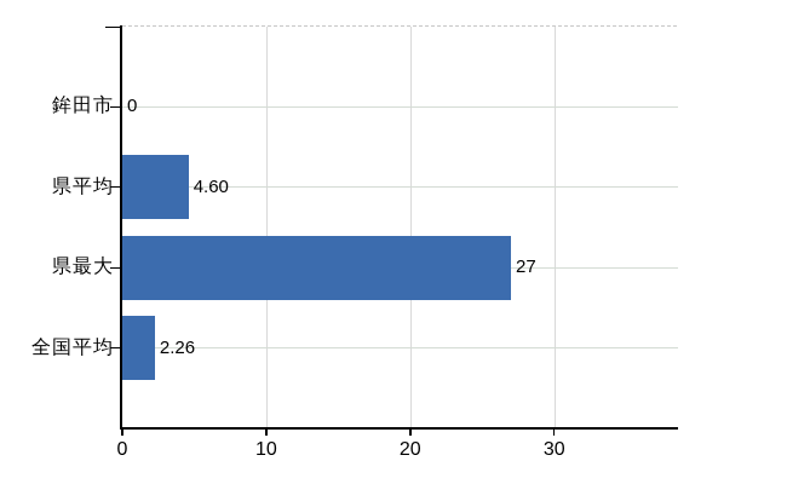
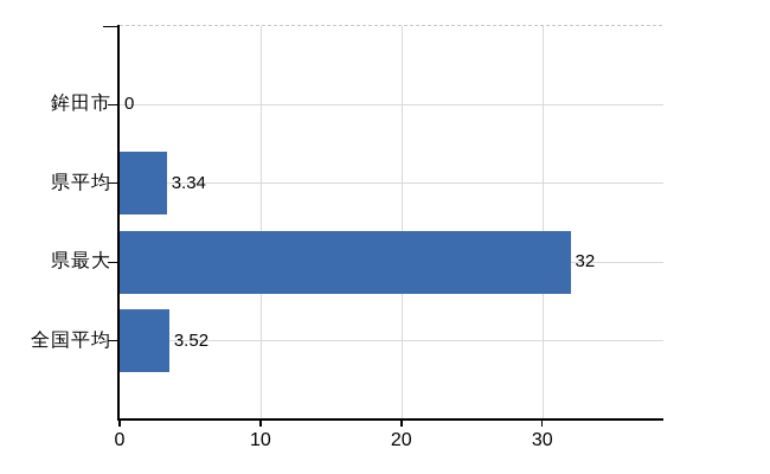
県平均: 4.60 -> 3.34
県最大: 27 -> 32
全国平均: 2.26 -> 3.52
